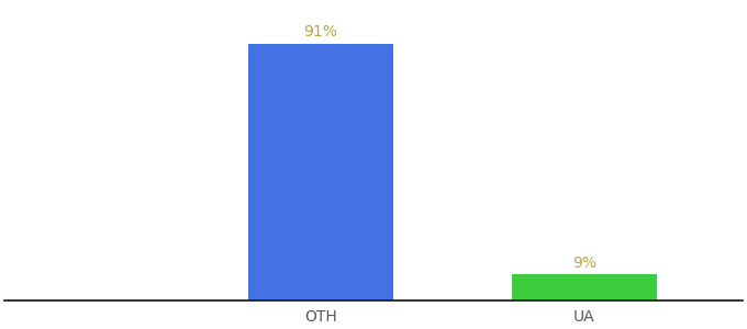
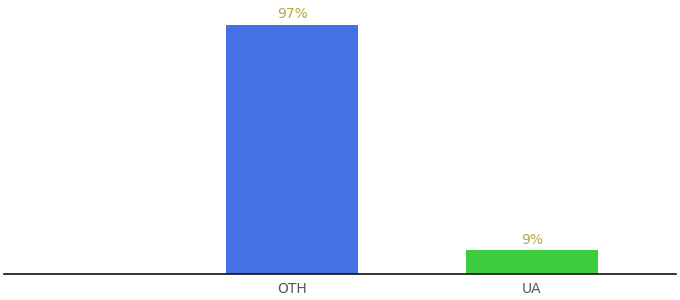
OTH: 91% -> 97%
